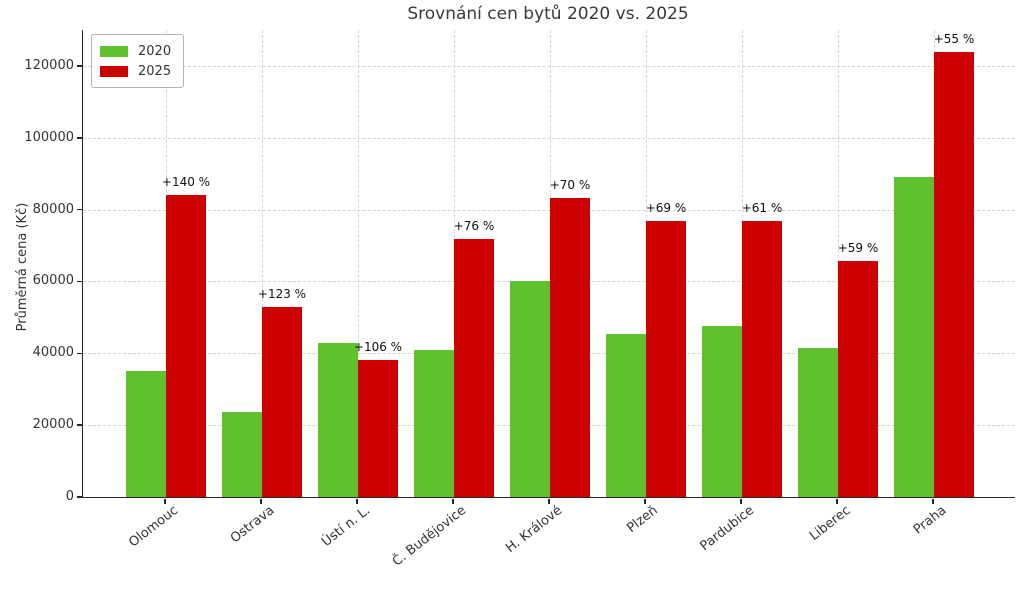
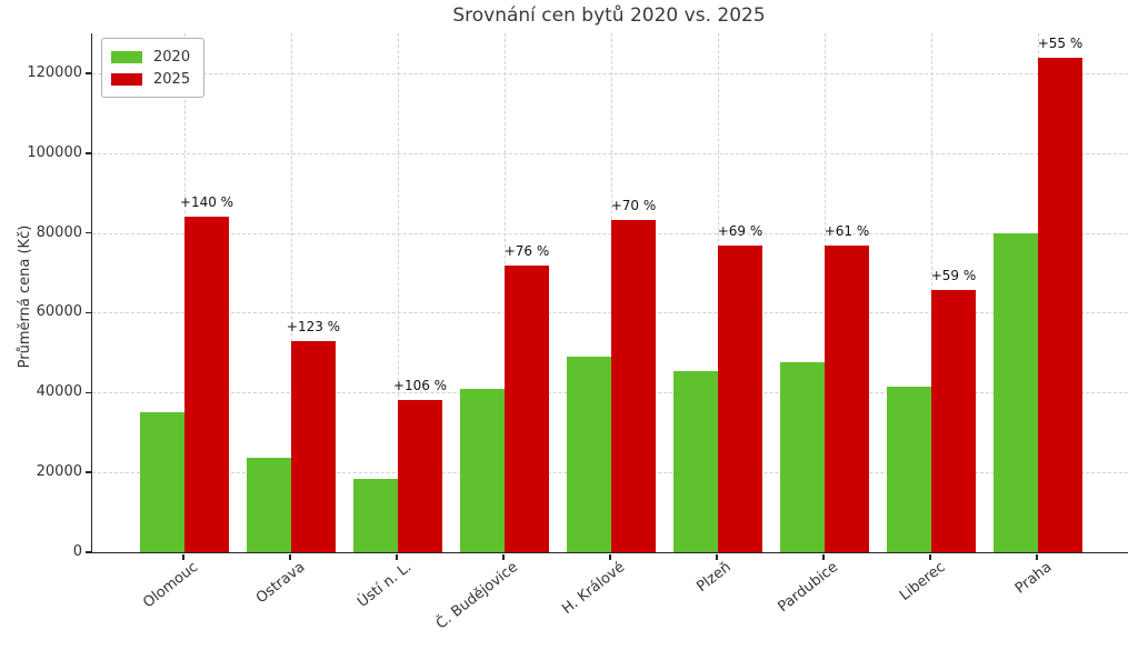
2020/Ústí n. L.: 43000 -> 18000
2020/H. Králové: 60000 -> 49000
2020/Praha: 89000 -> 80000
